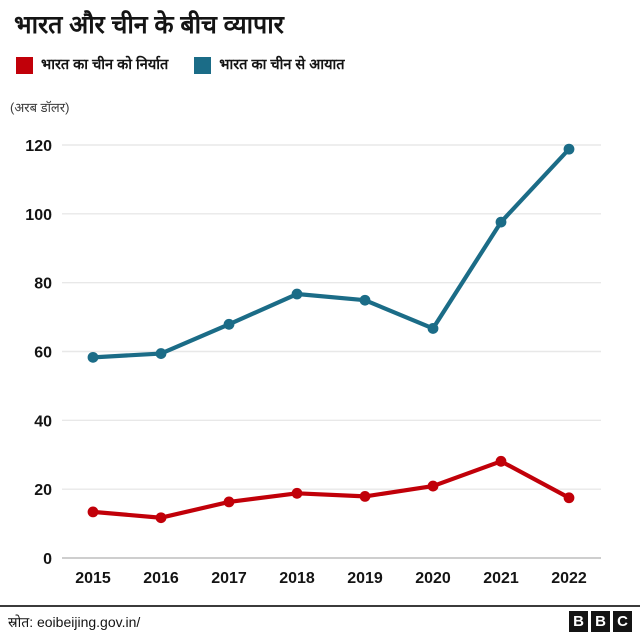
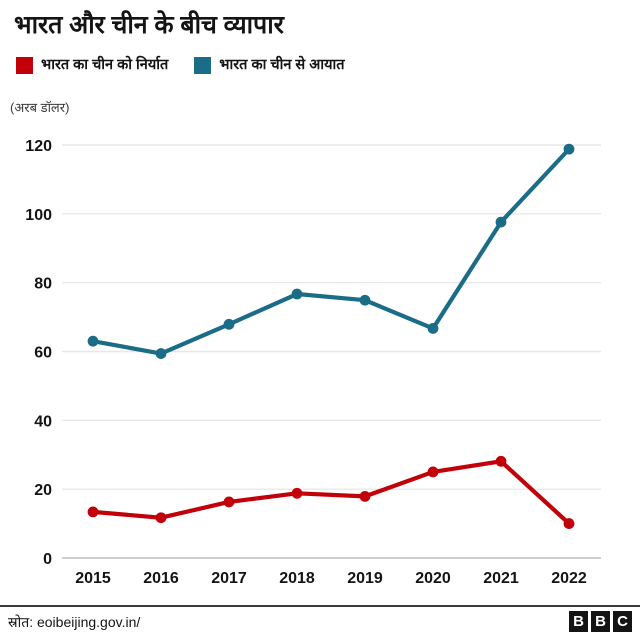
भारत का चीन से आयात/2015: 58 -> 63
भारत का चीन को निर्यात/2020: 21 -> 25
भारत का चीन को निर्यात/2022: 18 -> 10
